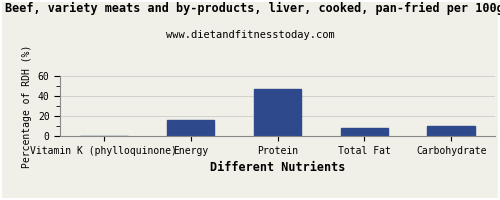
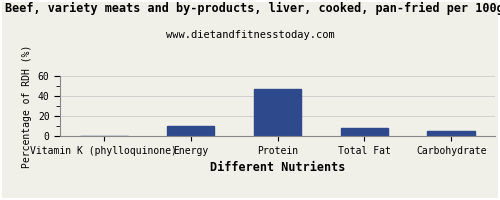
Energy: 16 -> 10
Carbohydrate: 10 -> 5
